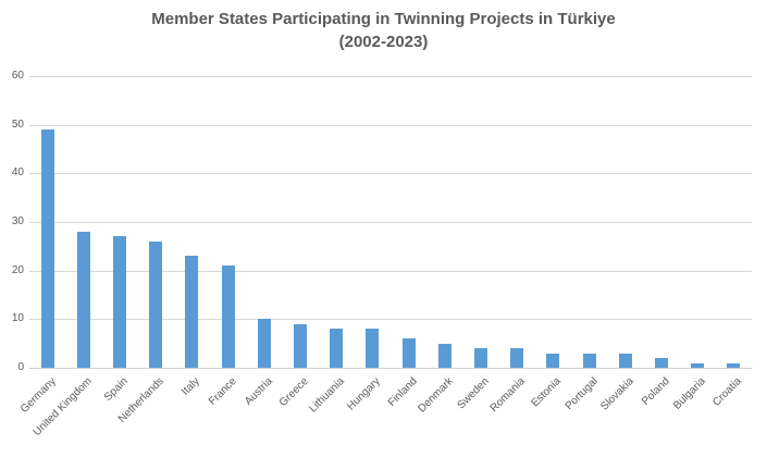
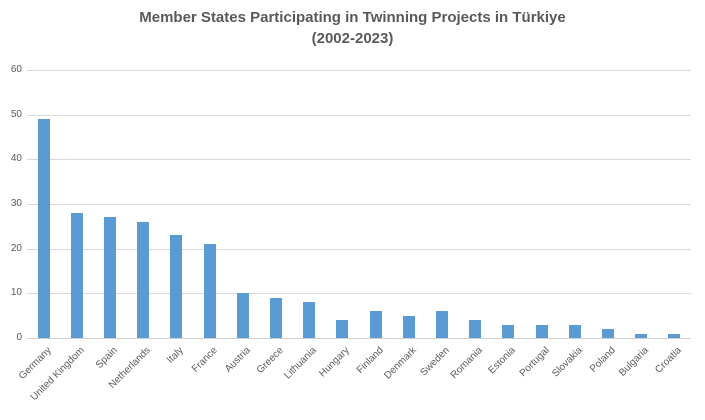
Hungary: 8 -> 4
Sweden: 4 -> 6
